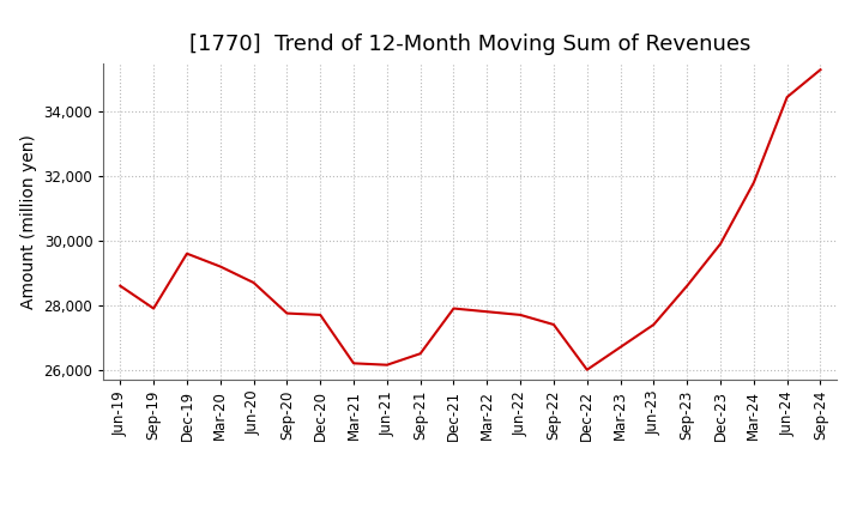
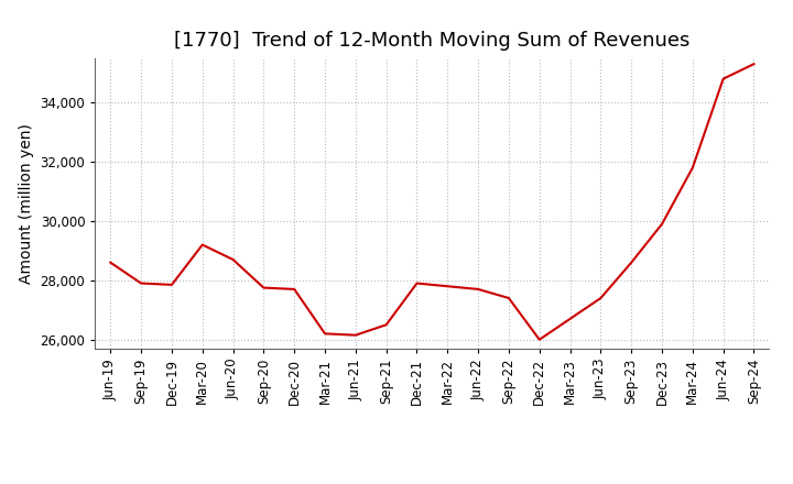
Dec-19: 29,600 -> 27,850
Jun-24: 34,450 -> 34,800
